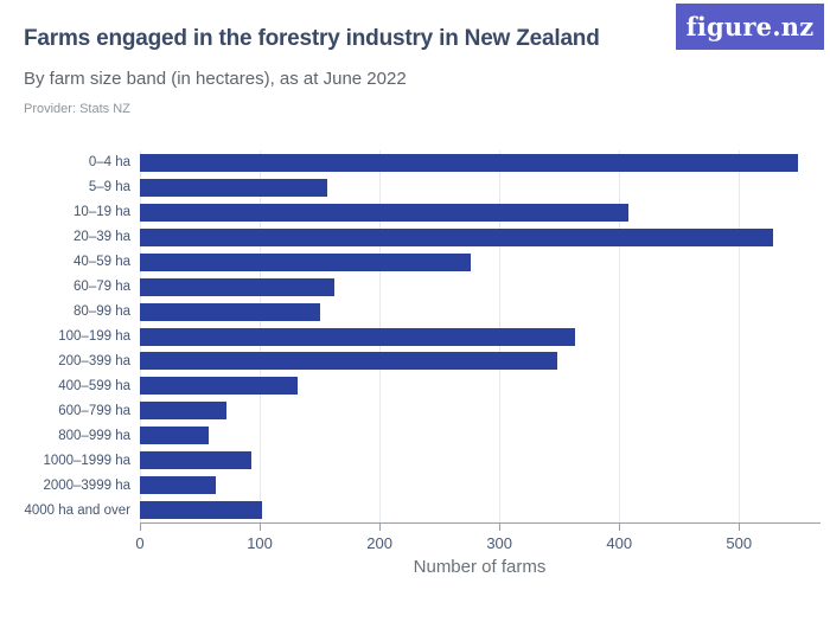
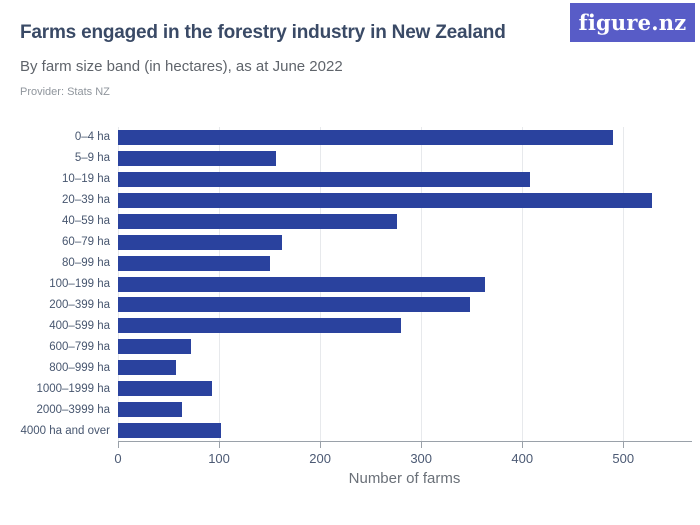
0–4 ha: 550 -> 490
400–599 ha: 130 -> 280
